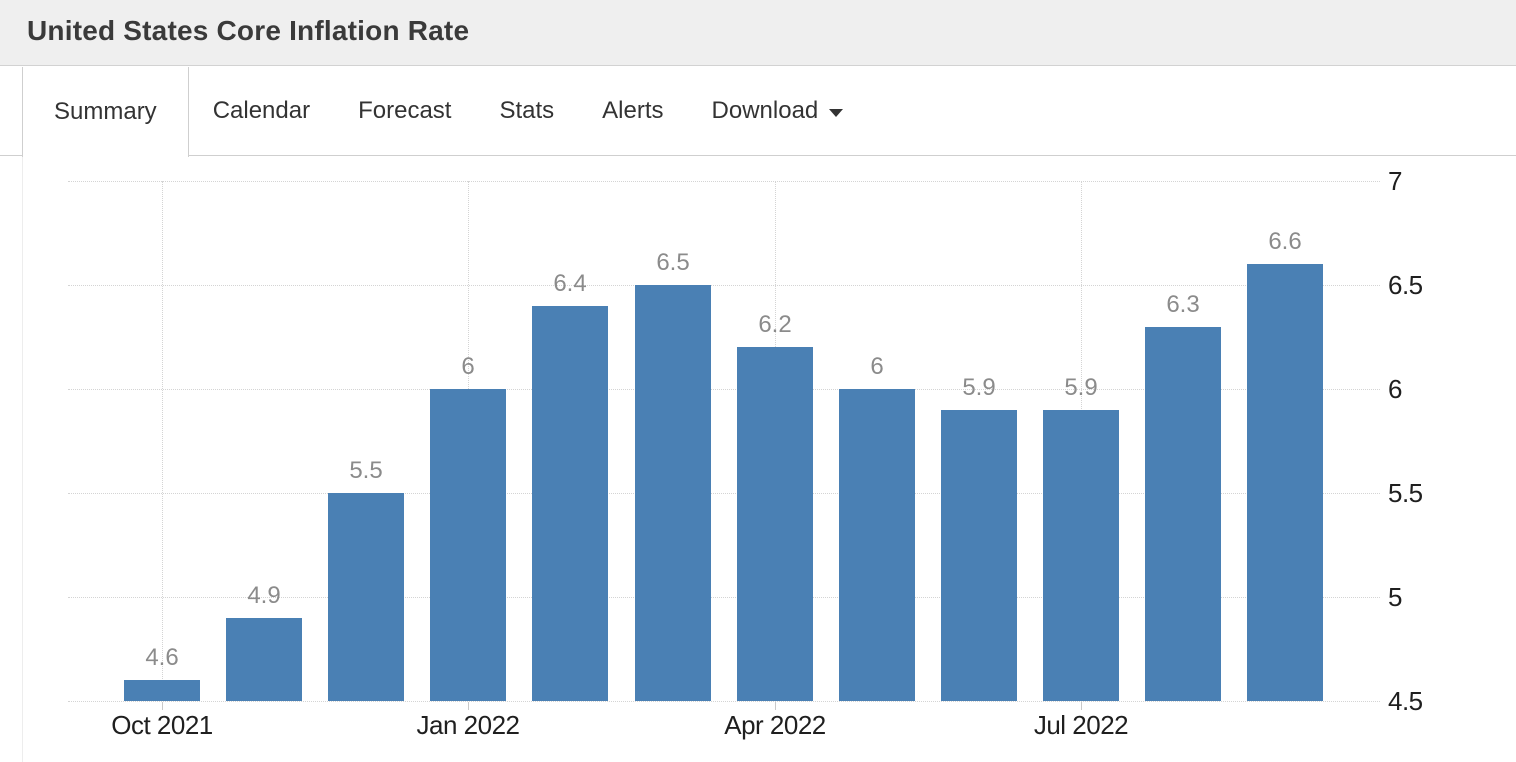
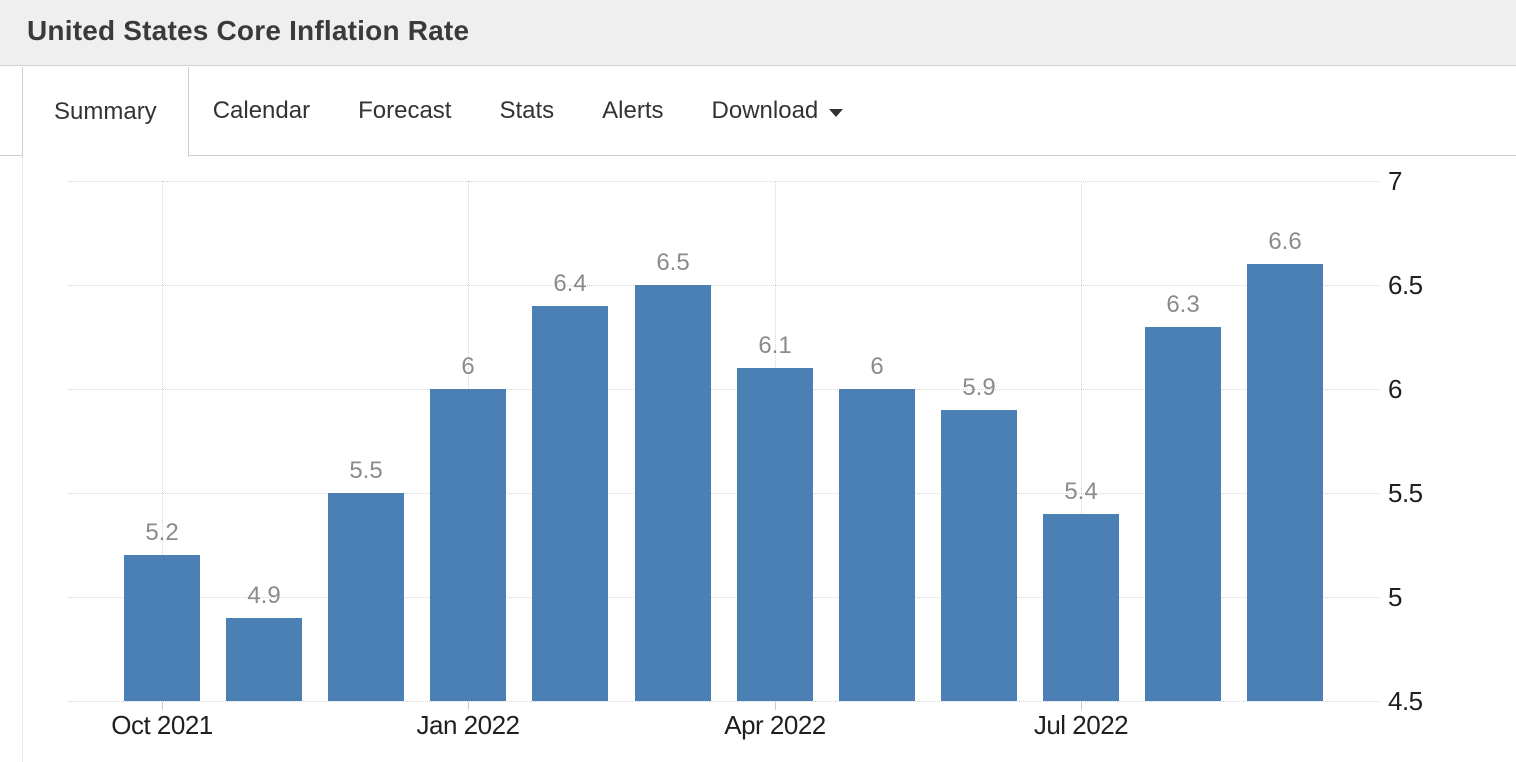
Oct 2021: 4.6 -> 5.2
Apr 2022: 6.2 -> 6.1
Jul 2022: 5.9 -> 5.4
